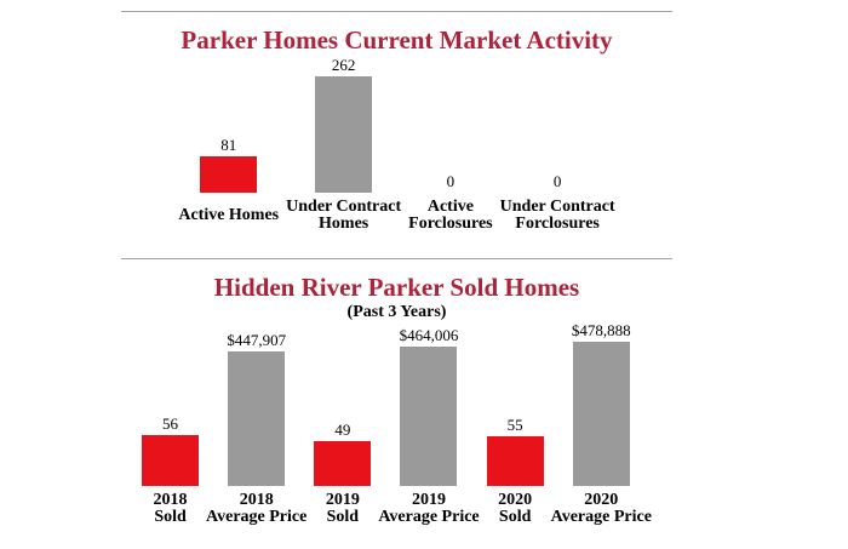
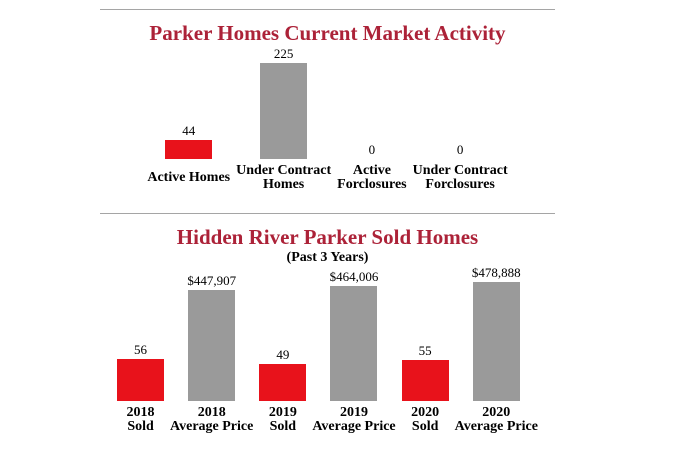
Parker Homes Current Market Activity/Active Homes: 81 -> 44
Parker Homes Current Market Activity/Under Contract Homes: 262 -> 225
